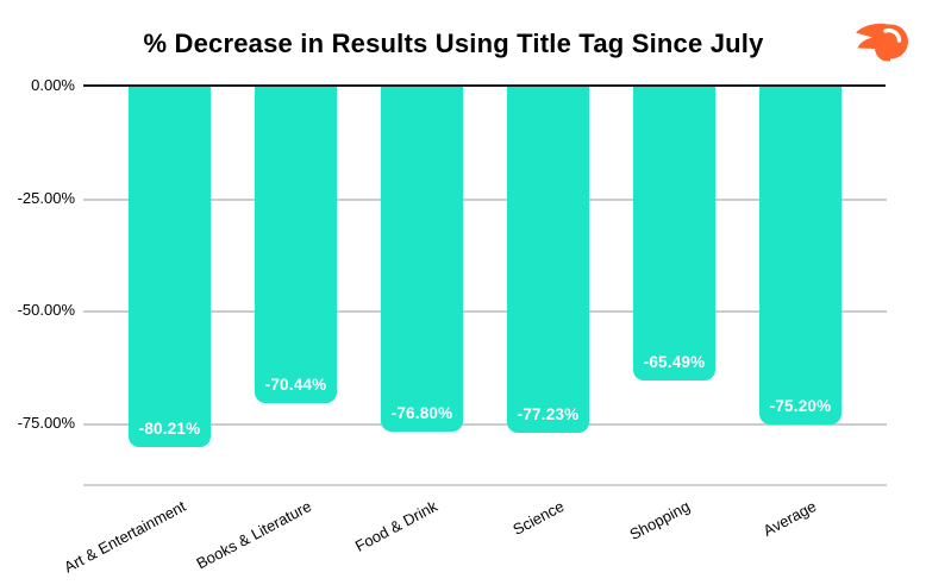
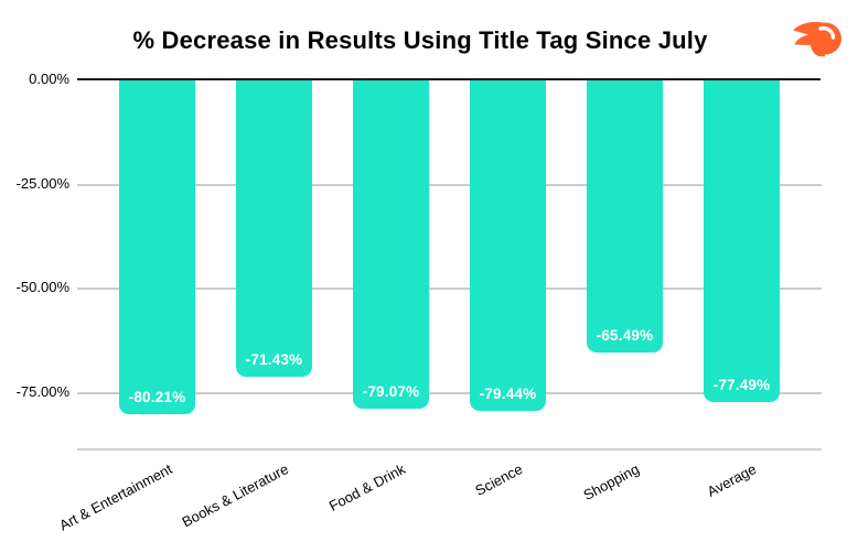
Books & Literature: -70.44% -> -71.43%
Food & Drink: -76.80% -> -79.07%
Science: -77.23% -> -79.44%
Average: -75.20% -> -77.49%
